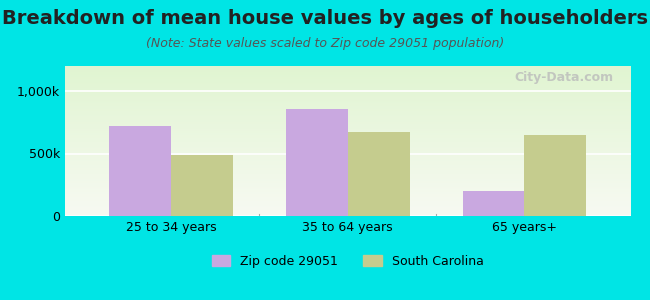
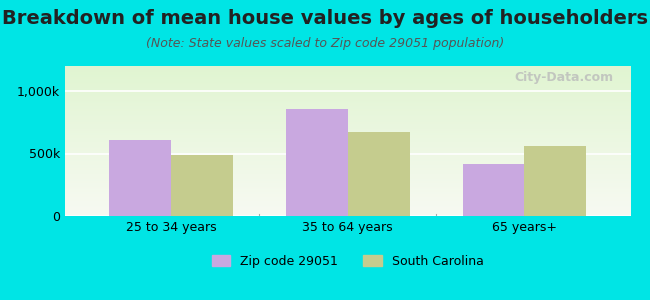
Zip code 29051/25 to 34 years: 720k -> 610k
Zip code 29051/65 years+: 200k -> 420k
South Carolina/65 years+: 650k -> 560k
